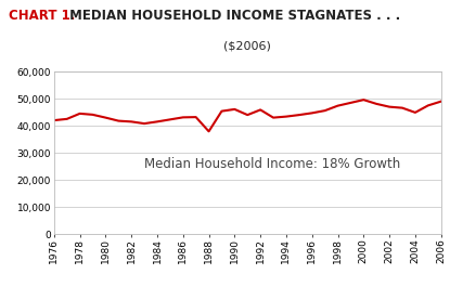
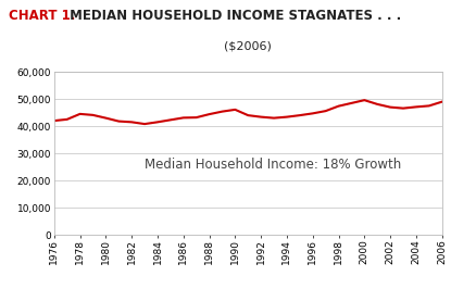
1988: 38,000 -> 44,500
1992: 46,000 -> 43,500
2004: 45,000 -> 47,200
